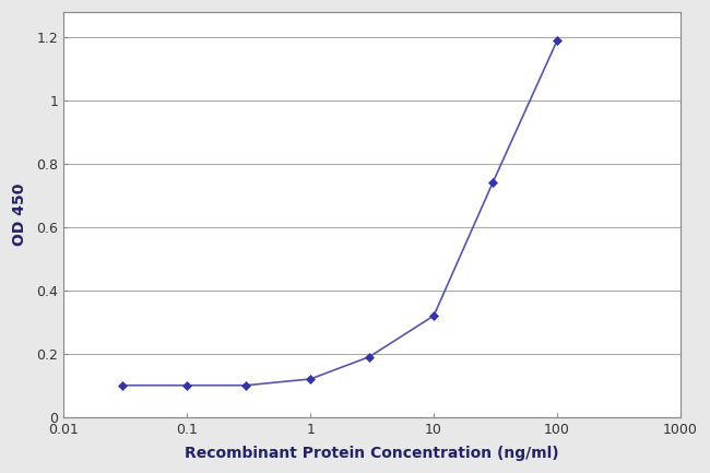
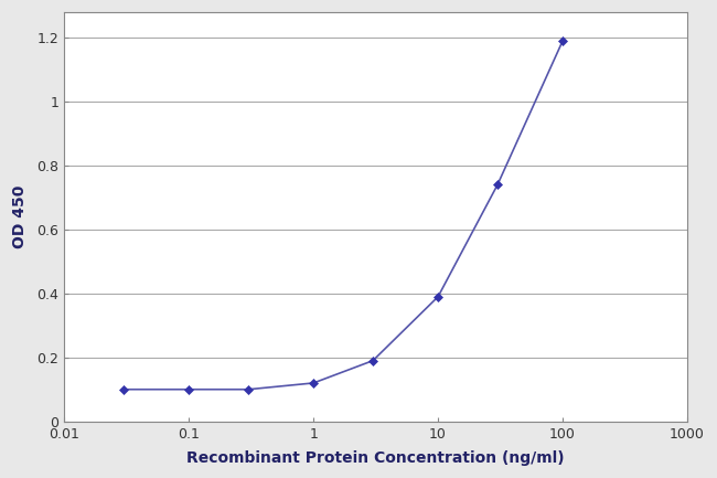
10: 0.32 -> 0.39
